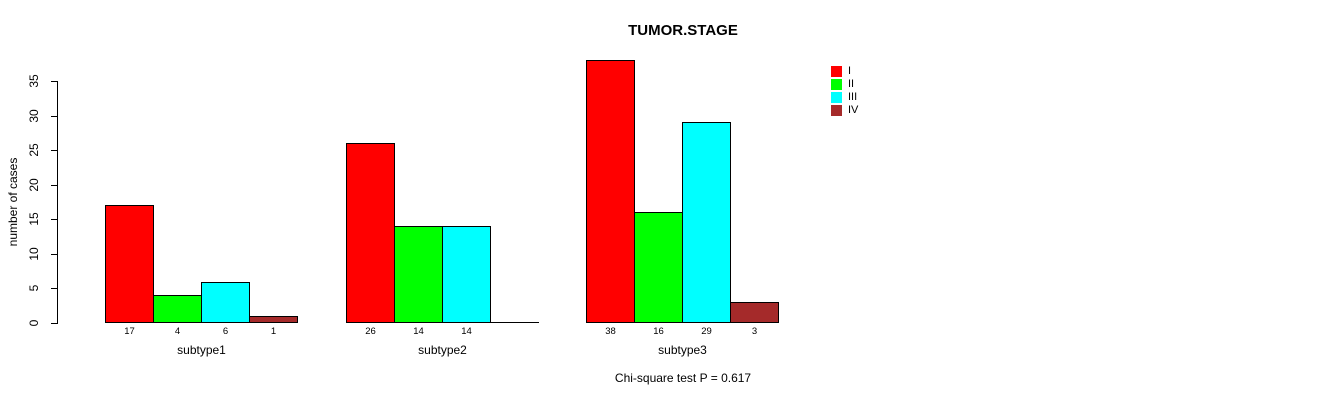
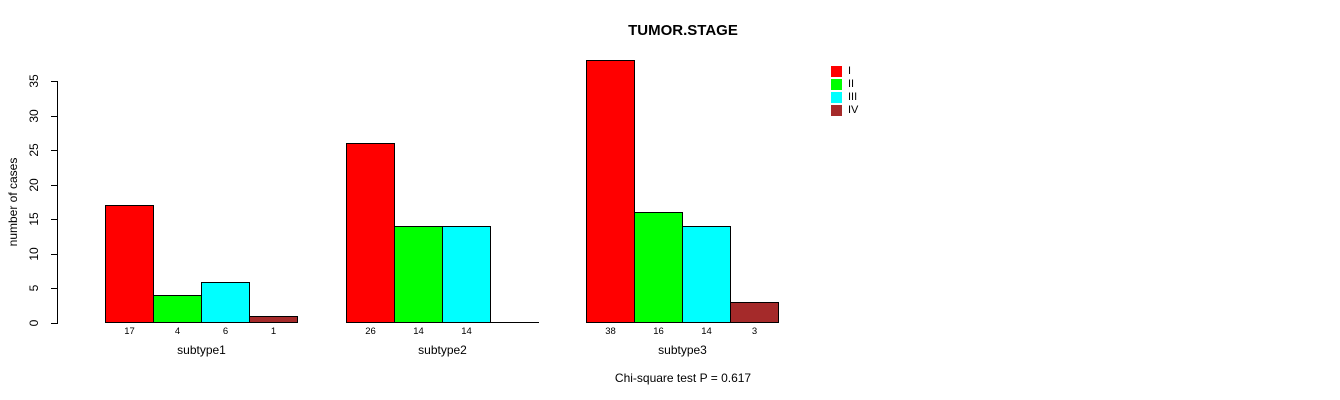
III/subtype3: 29 -> 14
